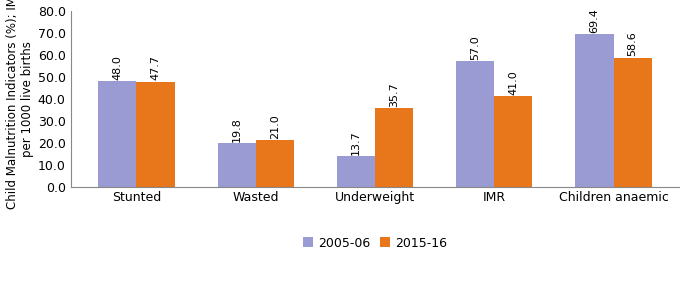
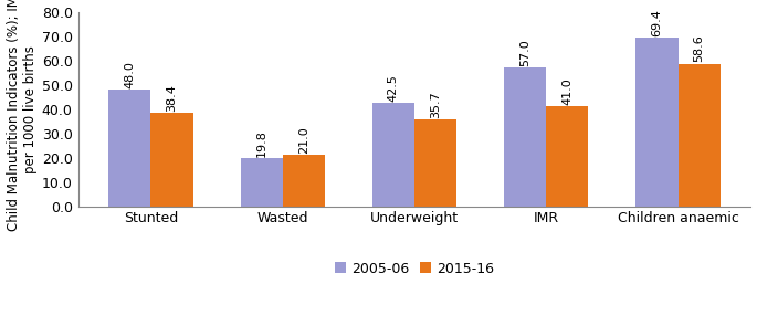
2015-16/Stunted: 47.7 -> 38.4
2005-06/Underweight: 13.7 -> 42.5
